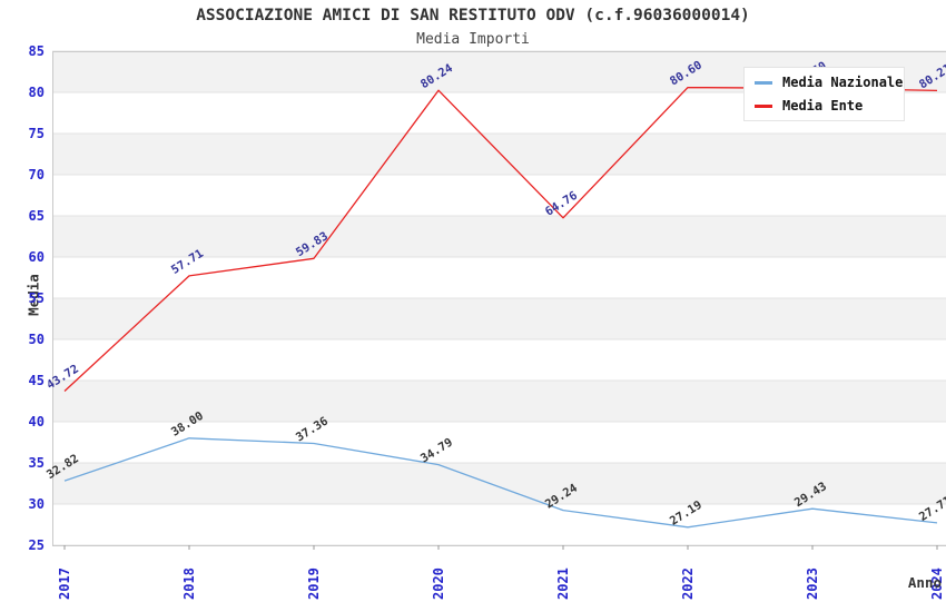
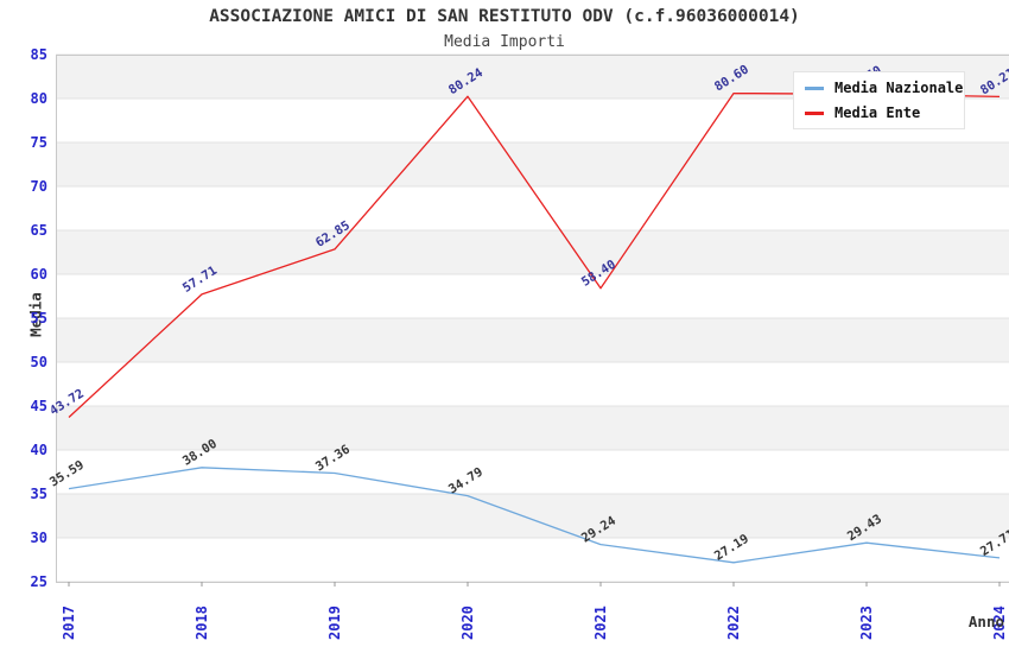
Media Nazionale/2017: 32.82 -> 35.59
Media Ente/2019: 59.83 -> 62.85
Media Ente/2021: 64.76 -> 58.40
